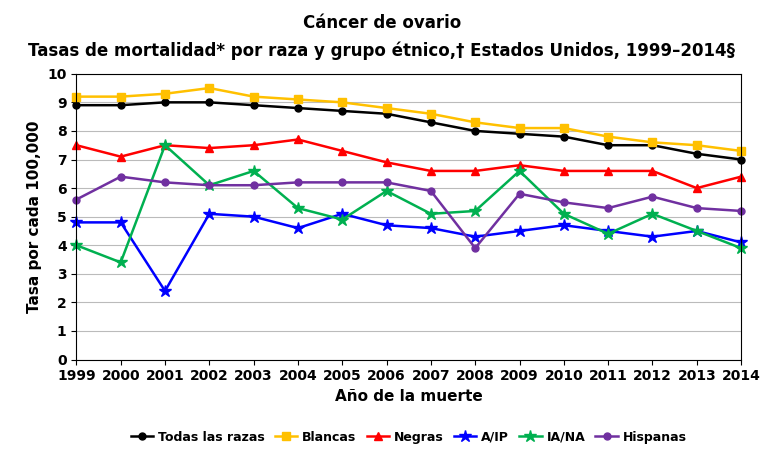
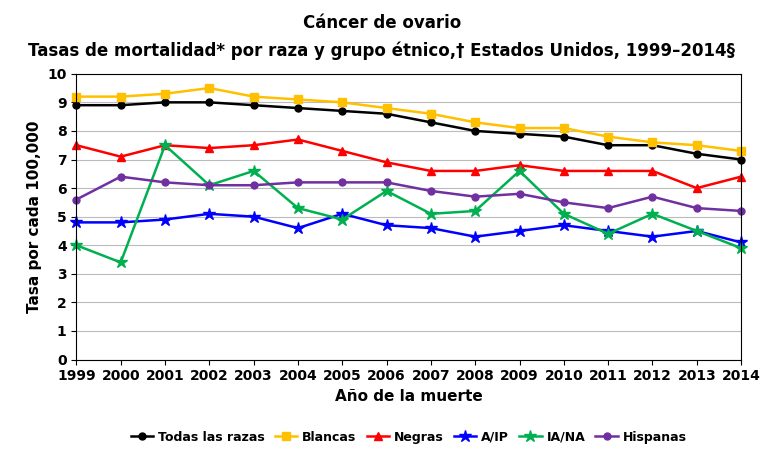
A/IP/2001: 2.4 -> 4.9
Hispanas/2008: 3.9 -> 5.7
